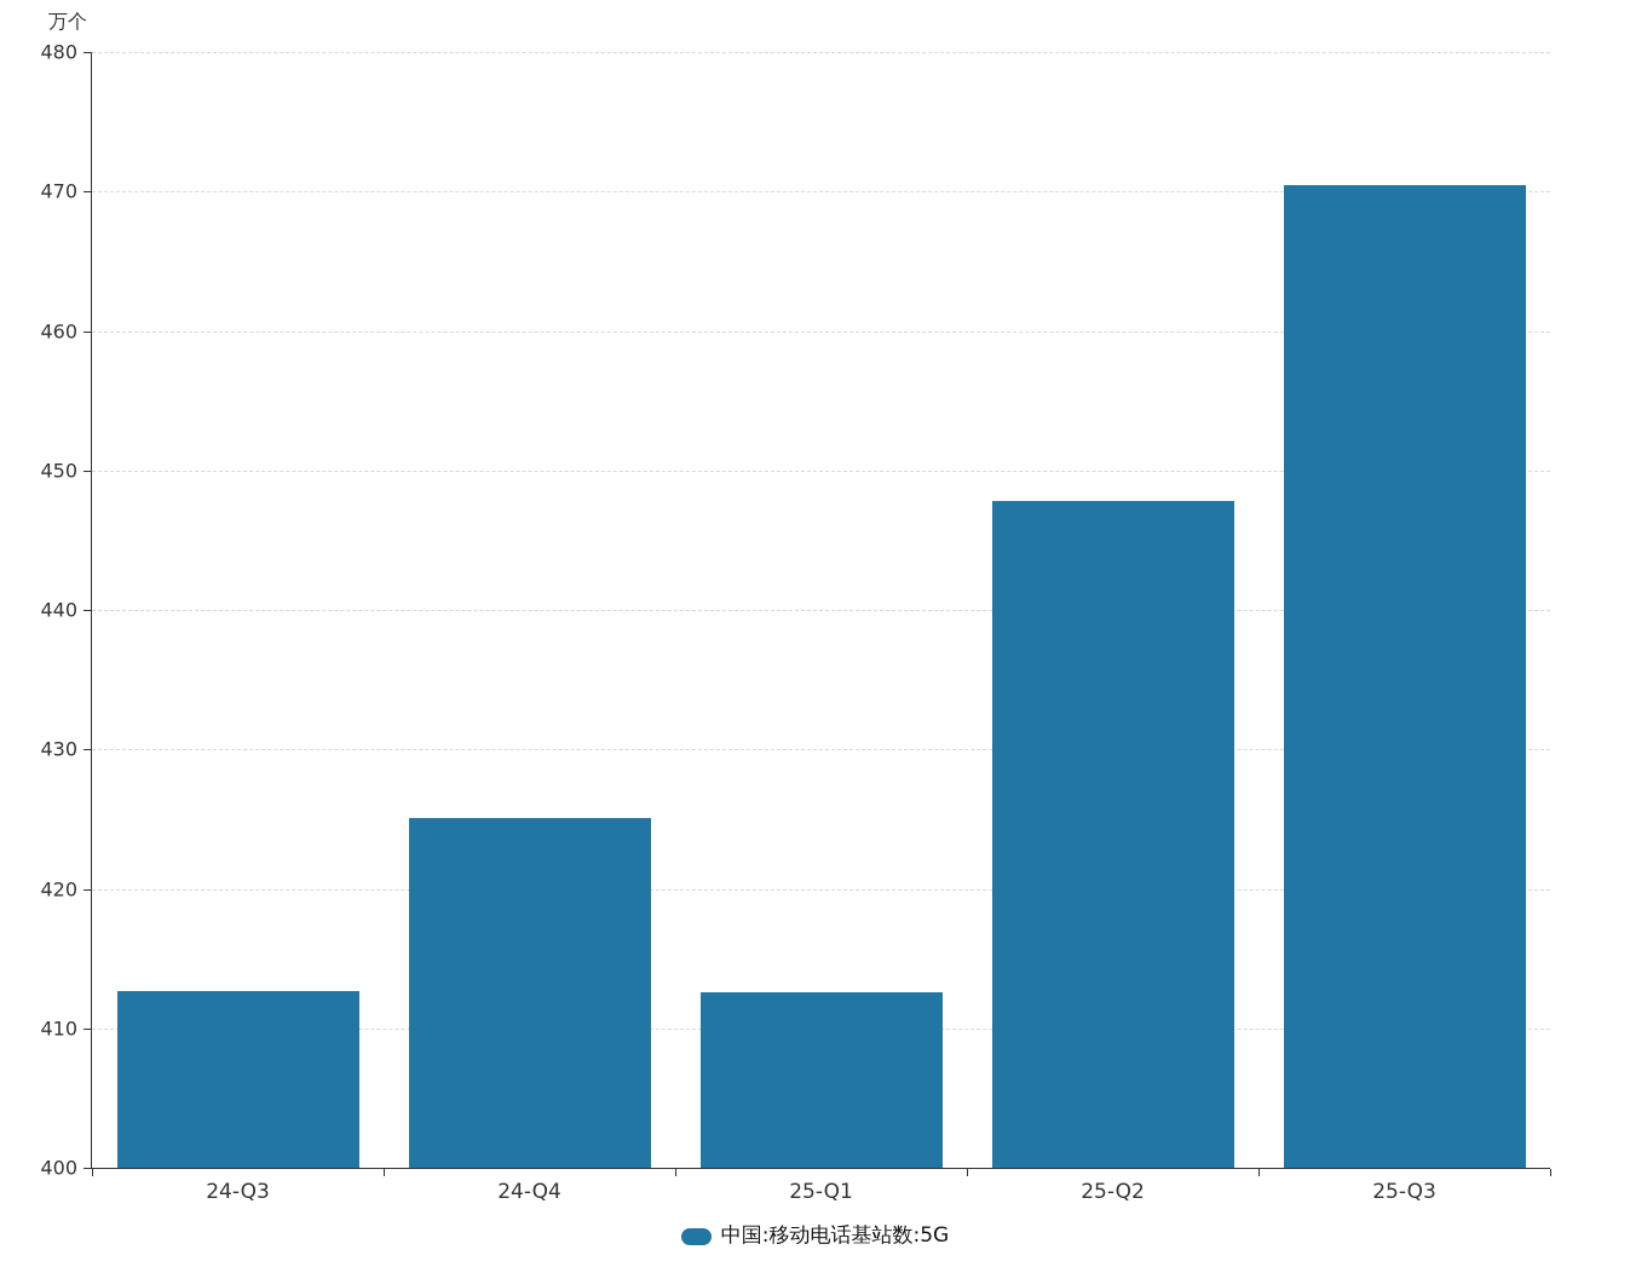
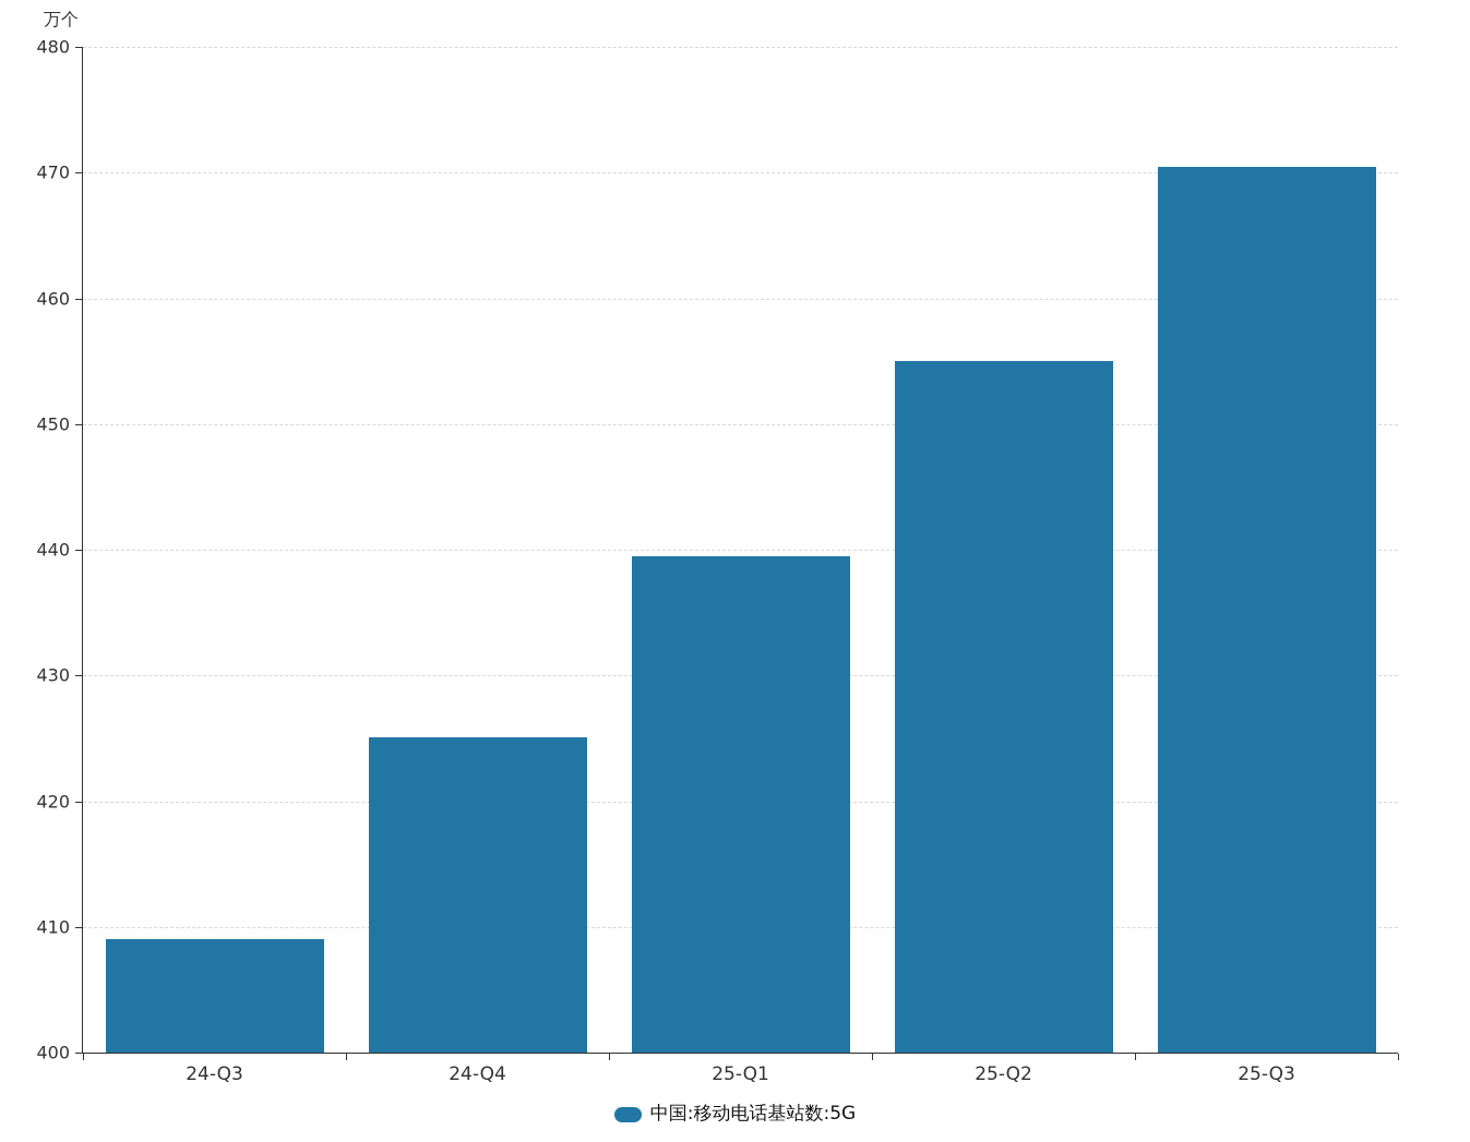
24-Q3: 412.7 -> 409.0
25-Q1: 412.6 -> 439.5
25-Q2: 447.8 -> 455.0
